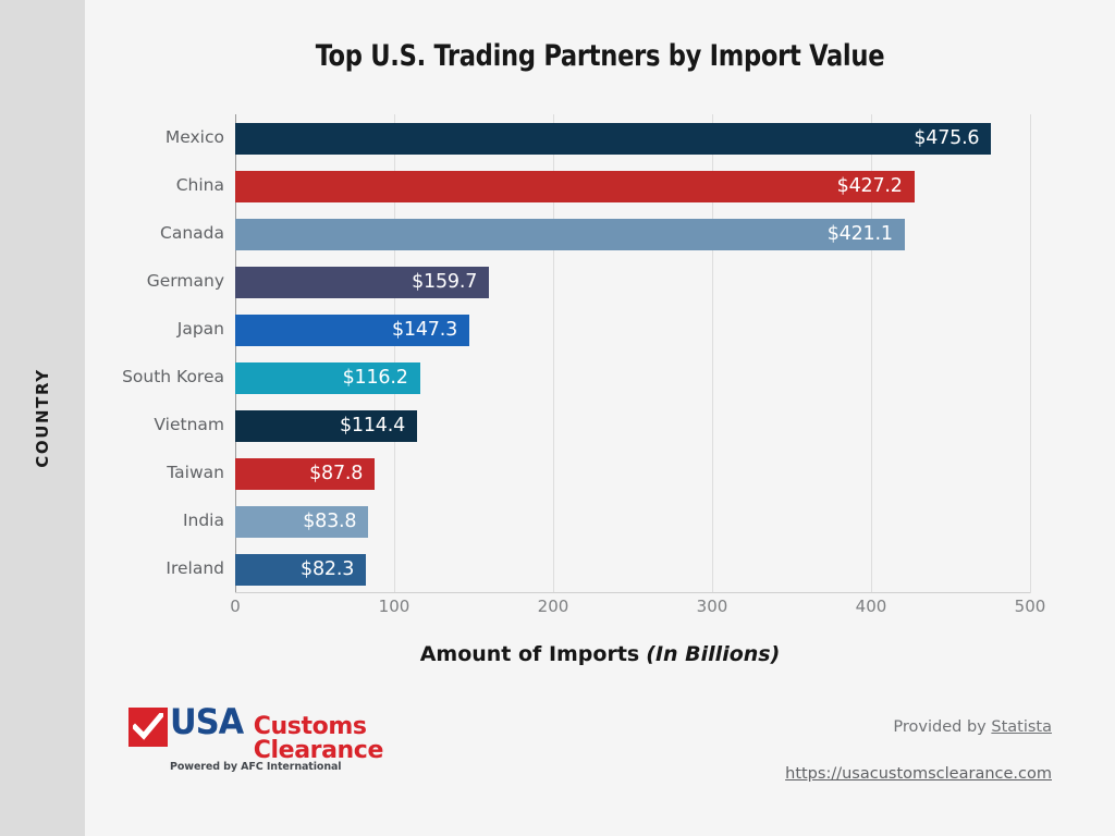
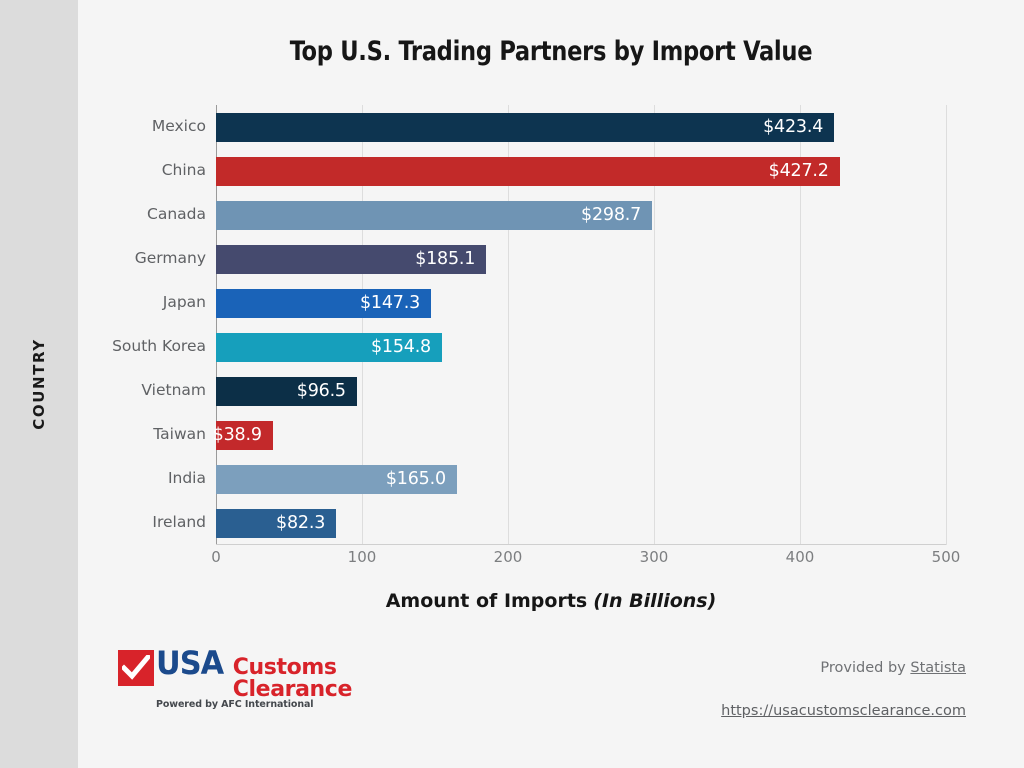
Mexico: $475.6 -> $423.4
Canada: $421.1 -> $298.7
Germany: $159.7 -> $185.1
South Korea: $116.2 -> $154.8
Vietnam: $114.4 -> $96.5
Taiwan: $87.8 -> $38.9
India: $83.8 -> $165.0
